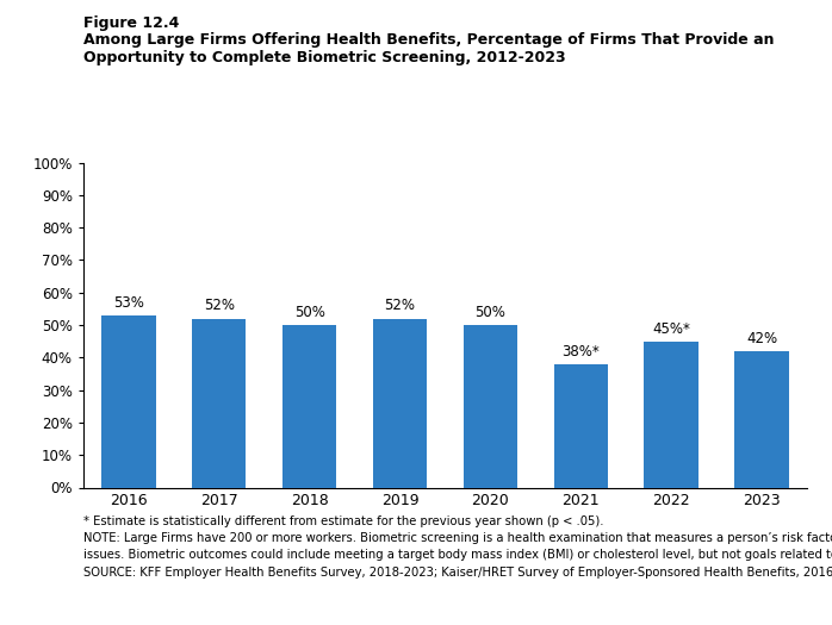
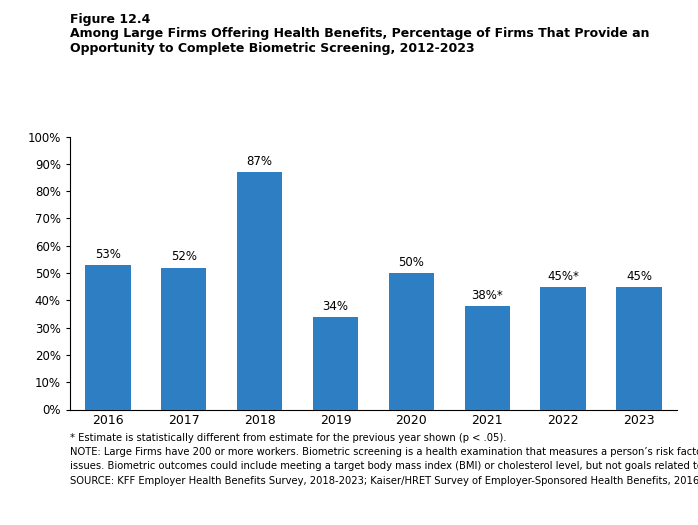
2018: 50% -> 87%
2019: 52% -> 34%
2023: 42% -> 45%
